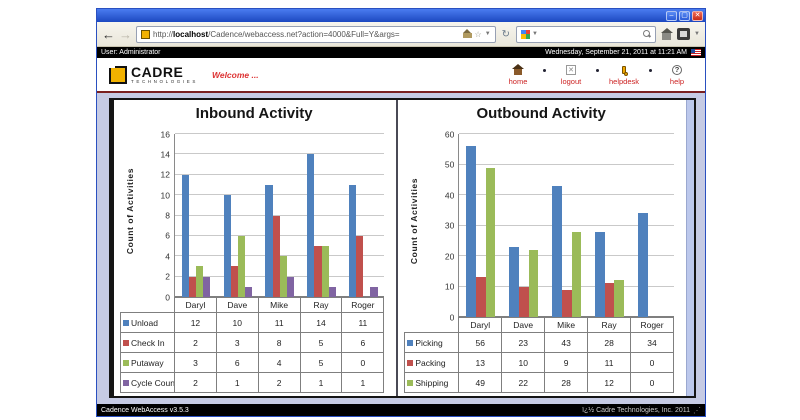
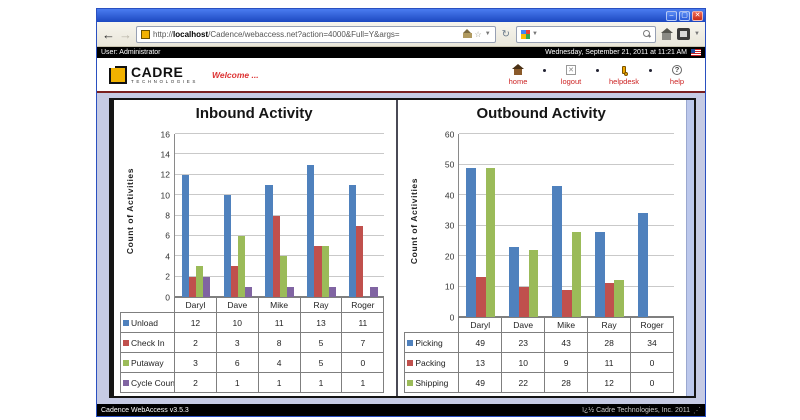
Inbound Activity/Cycle Count/Mike: 2 -> 1
Inbound Activity/Unload/Ray: 14 -> 13
Inbound Activity/Check In/Roger: 6 -> 7
Outbound Activity/Picking/Daryl: 56 -> 49
